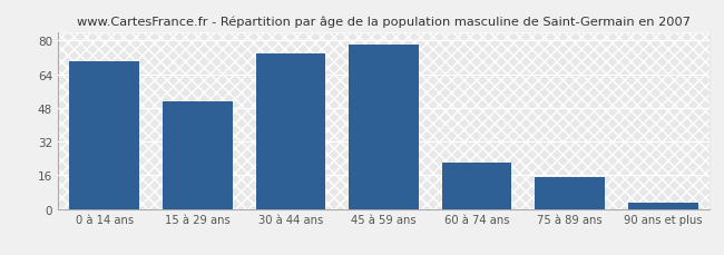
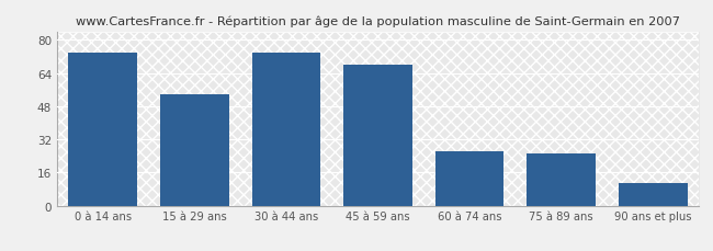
0 à 14 ans: 70 -> 74
15 à 29 ans: 51 -> 54
45 à 59 ans: 78 -> 68
60 à 74 ans: 22 -> 26
75 à 89 ans: 15 -> 25
90 ans et plus: 3 -> 11
